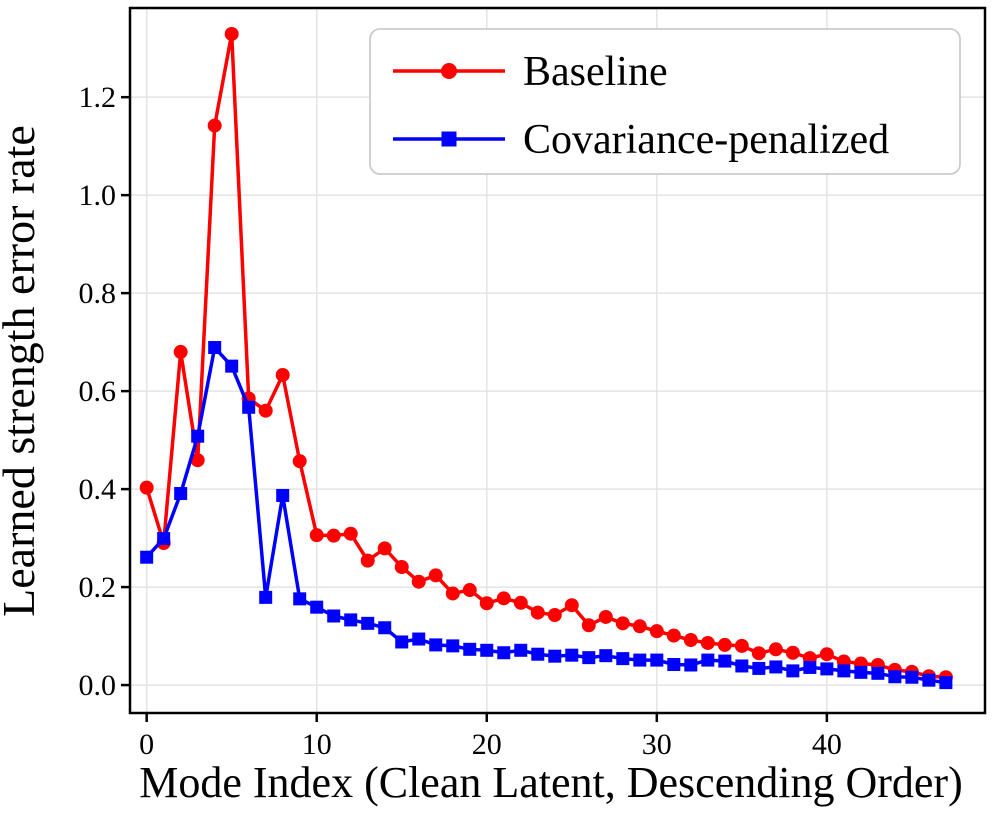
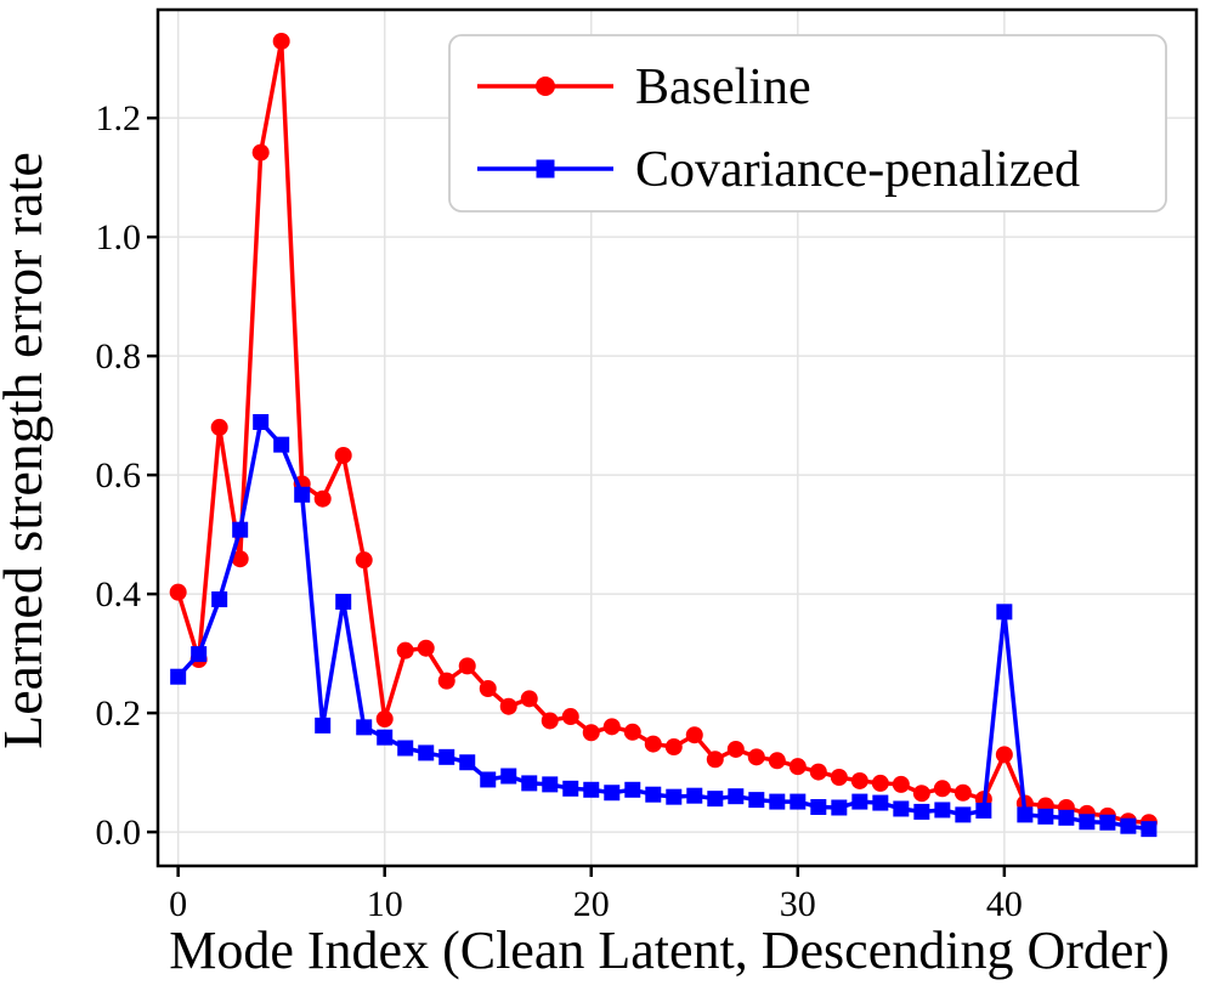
Baseline/10: 0.31 -> 0.19
Baseline/40: 0.06 -> 0.13
Covariance-penalized/40: 0.03 -> 0.37
